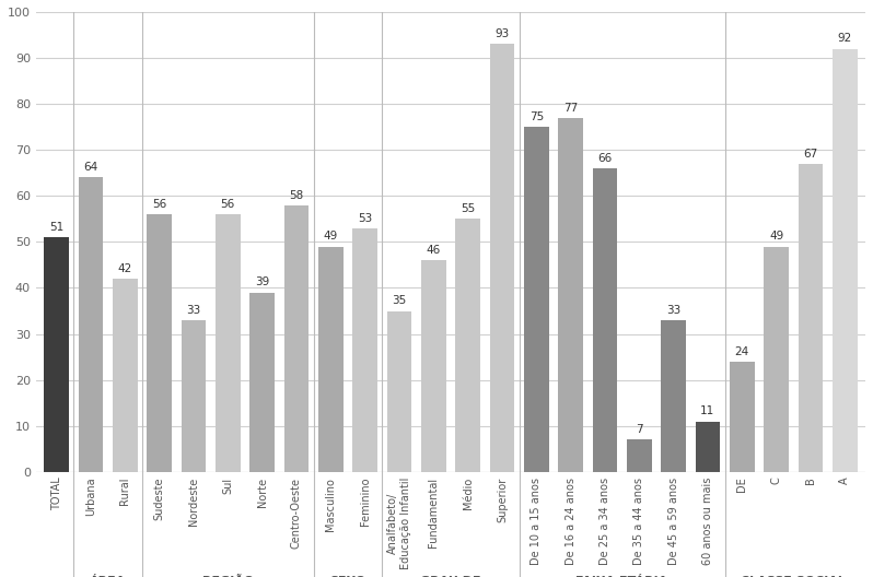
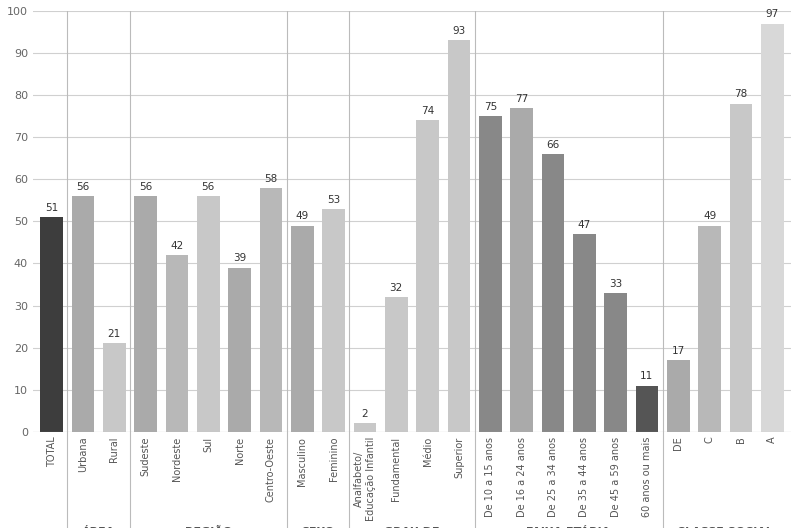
Urbana: 64 -> 56
Rural: 42 -> 21
Nordeste: 33 -> 42
Analfabeto/ Educação Infantil: 35 -> 2
Fundamental: 46 -> 32
Médio: 55 -> 74
De 35 a 44 anos: 7 -> 47
DE: 24 -> 17
B: 67 -> 78
A: 92 -> 97
